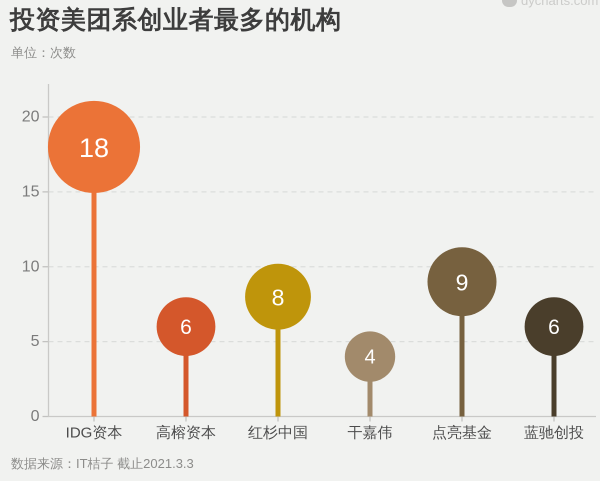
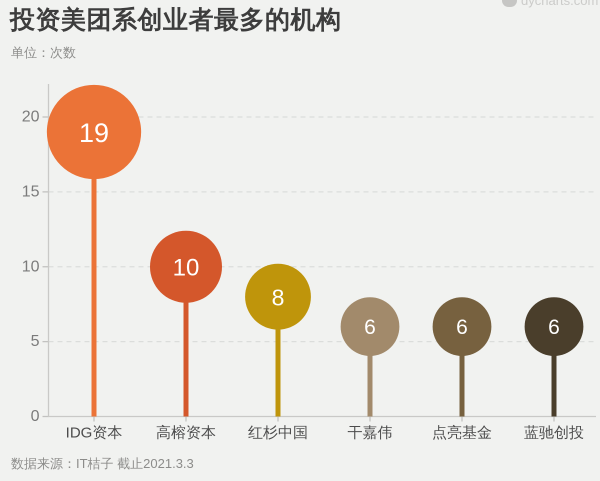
IDG资本: 18 -> 19
高榕资本: 6 -> 10
干嘉伟: 4 -> 6
点亮基金: 9 -> 6
